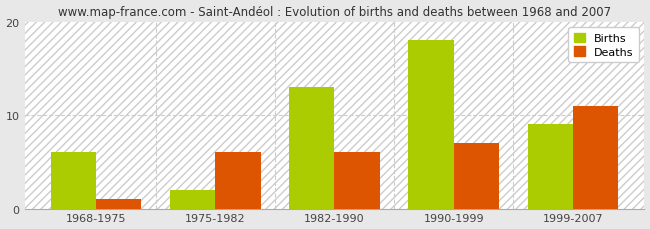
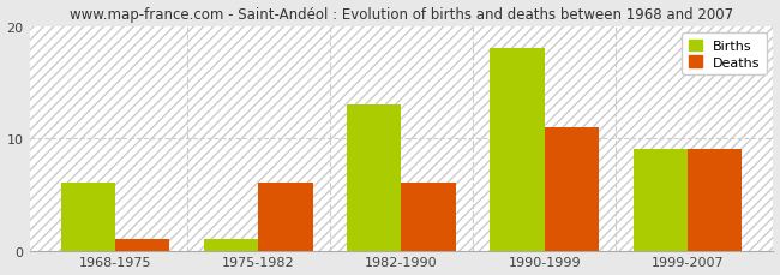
Births/1975-1982: 2 -> 1
Deaths/1990-1999: 7 -> 11
Deaths/1999-2007: 11 -> 9
